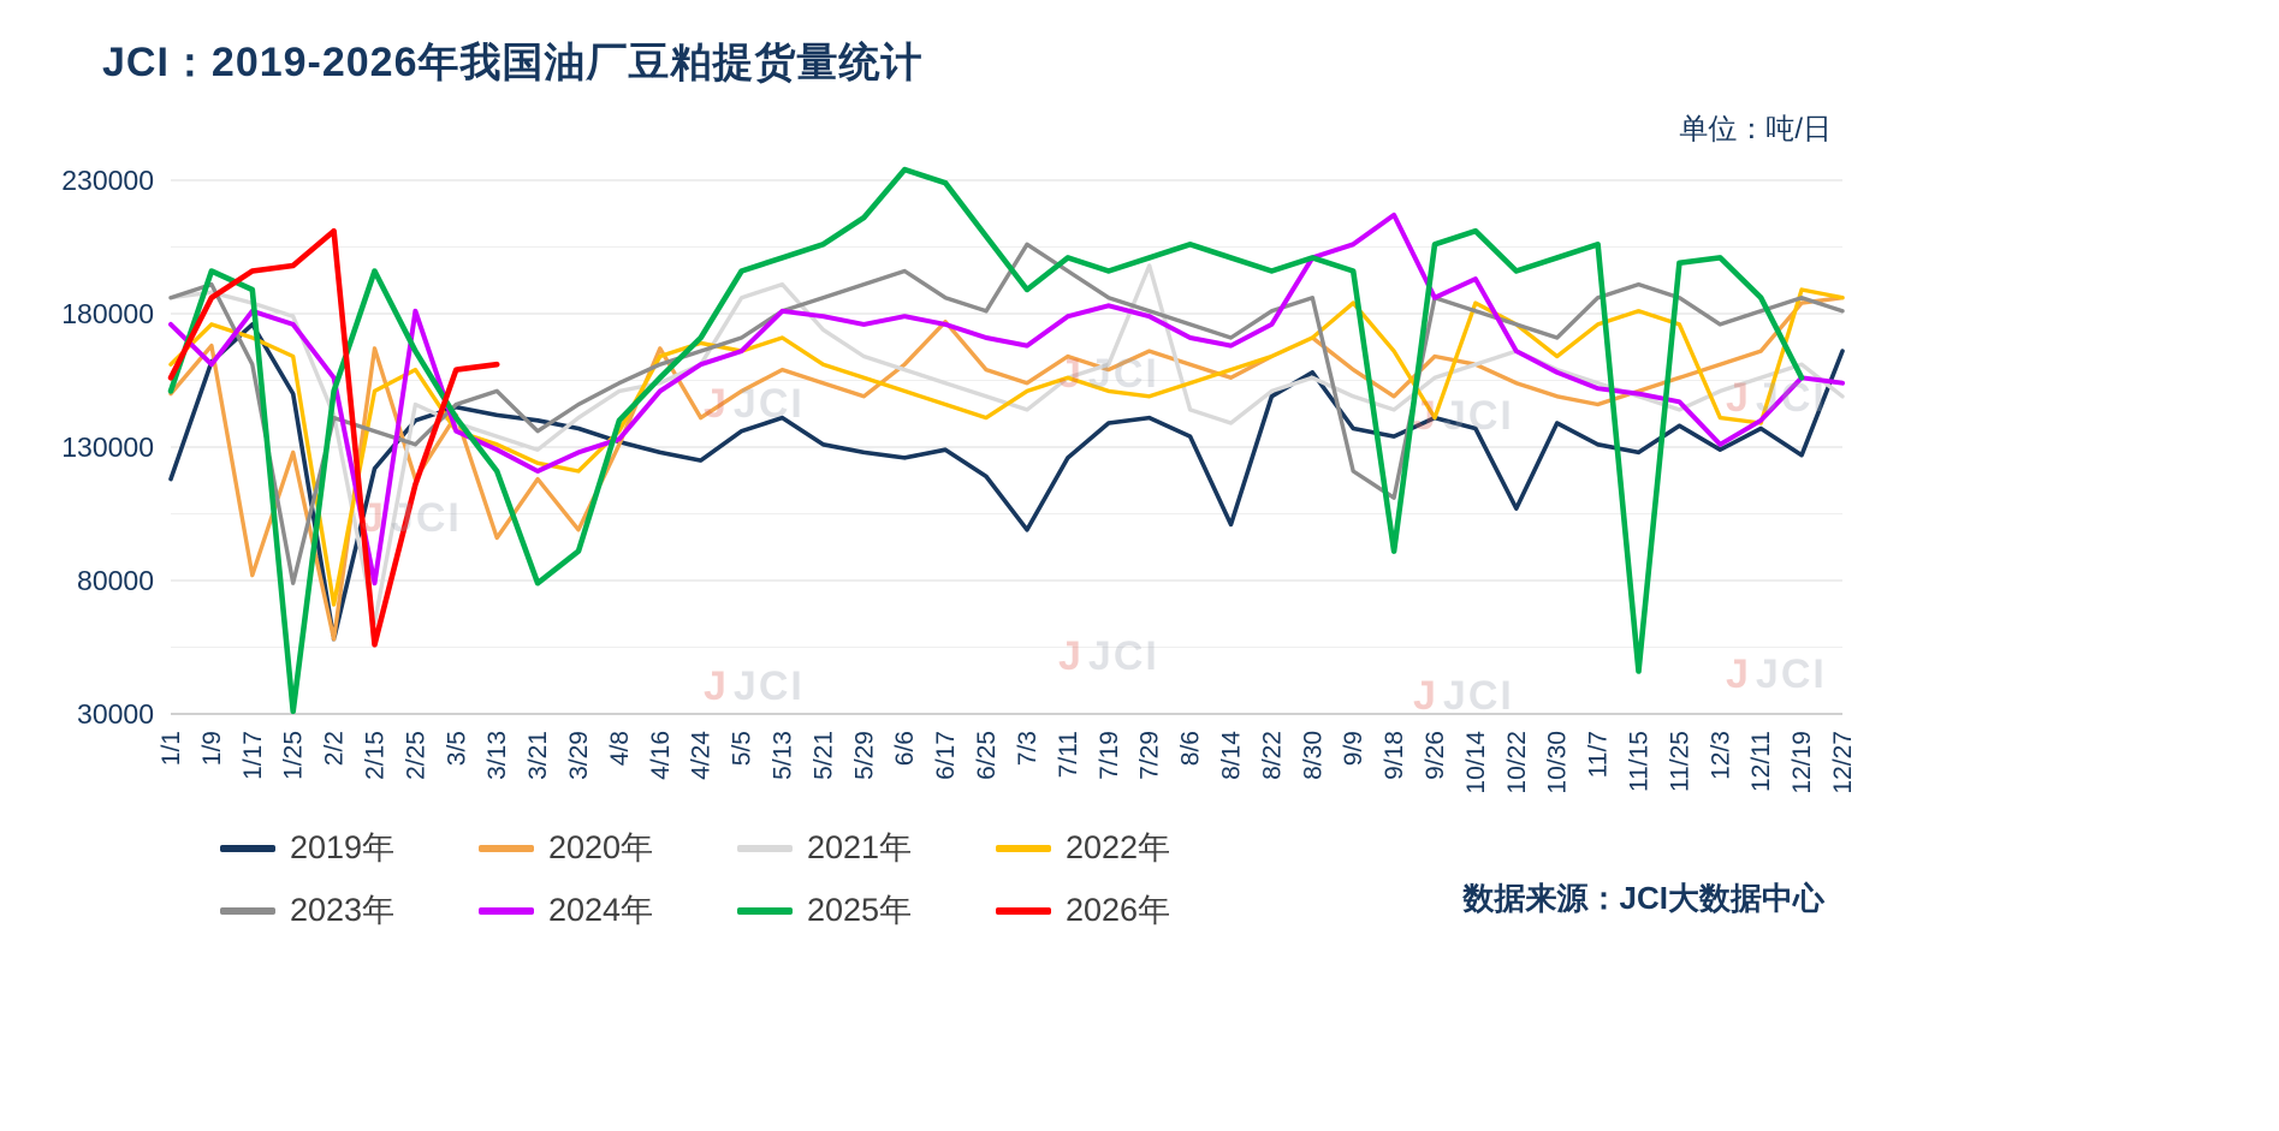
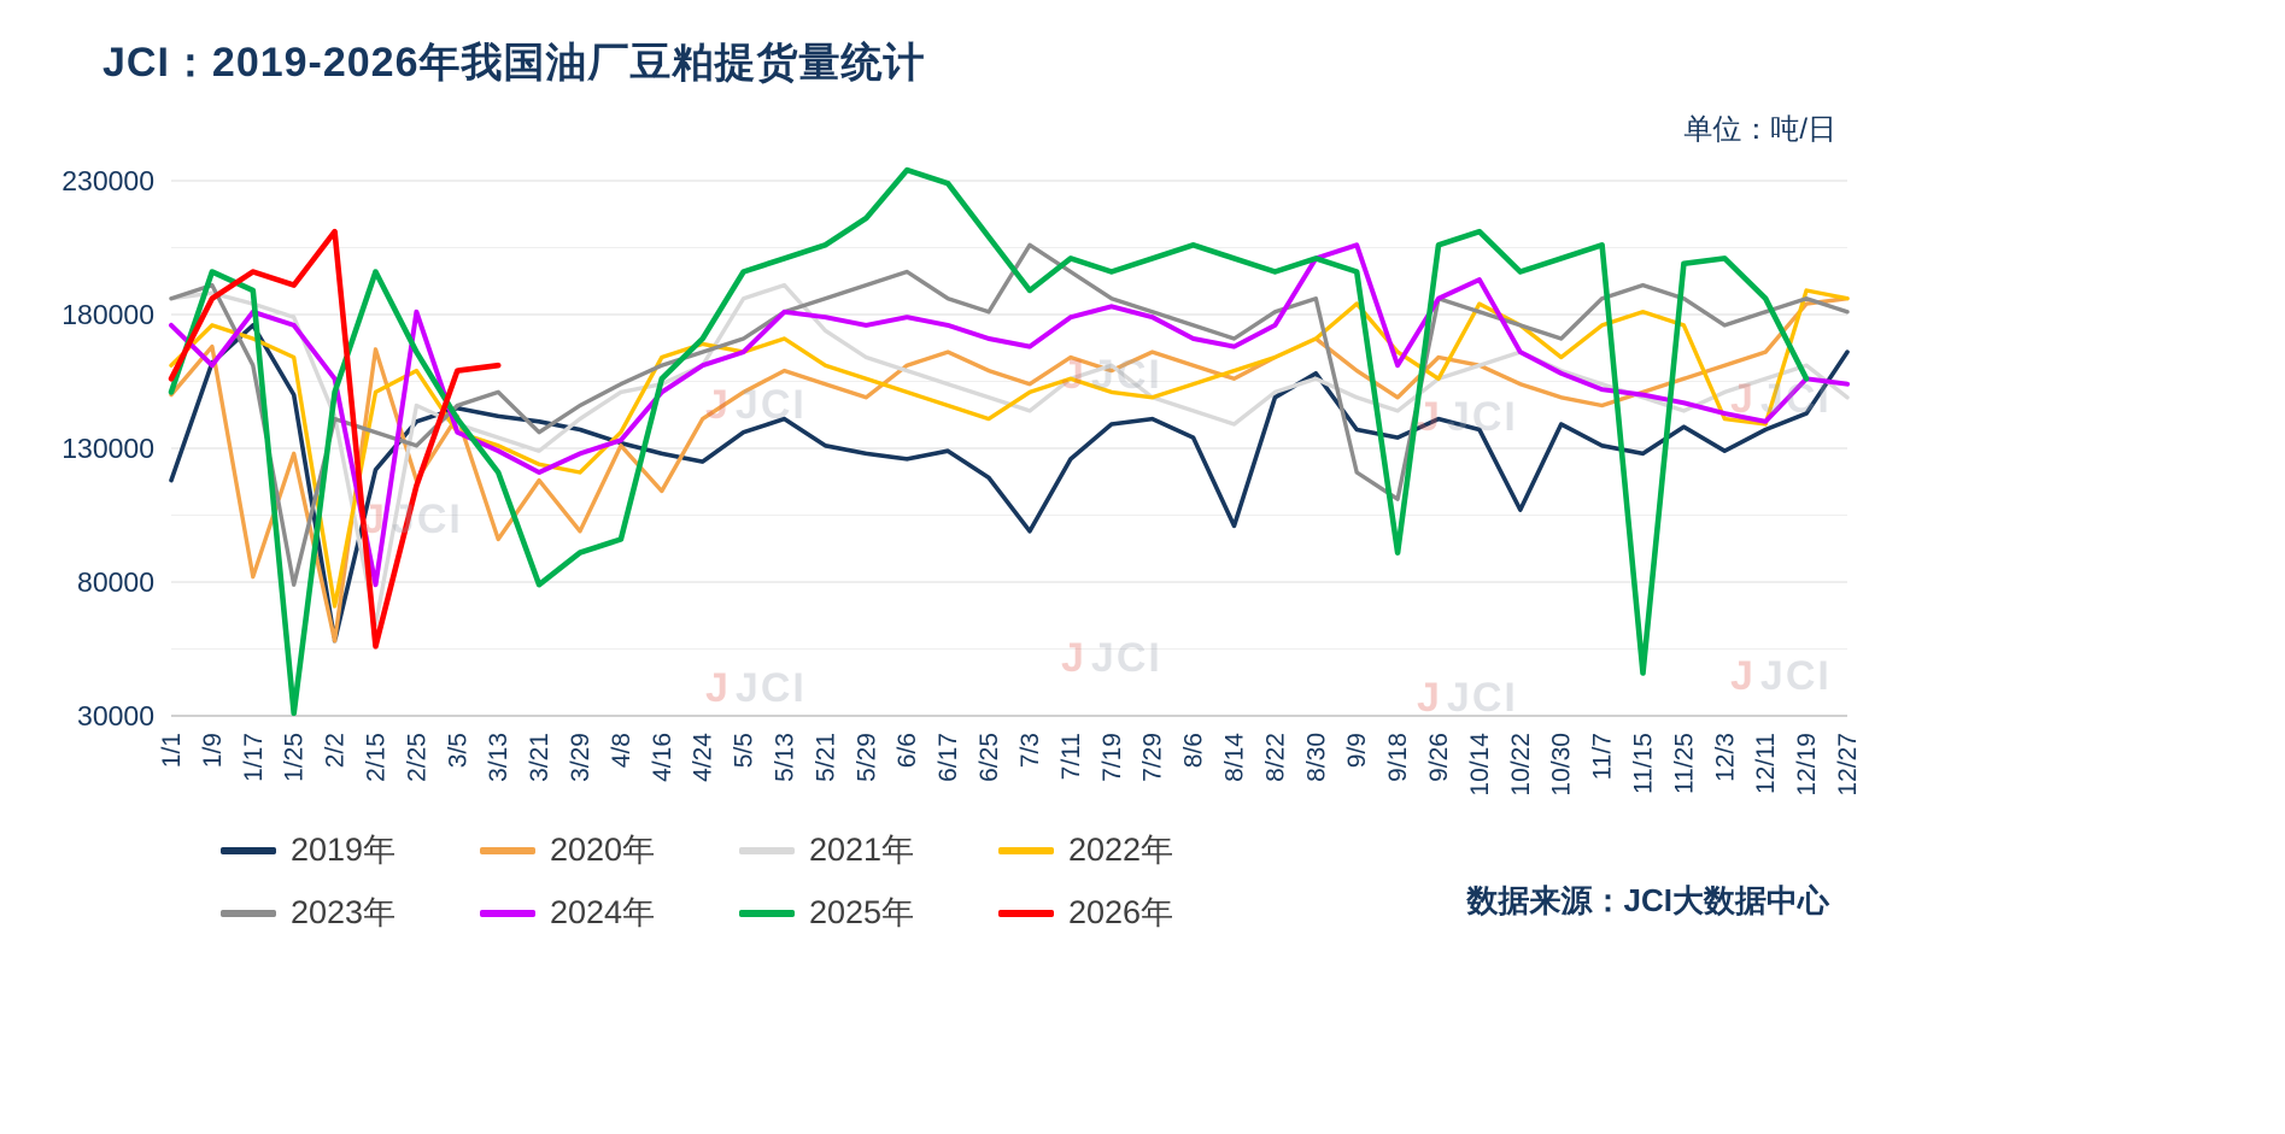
2026年/1/25: 198000 -> 191000
2025年/4/8: 140000 -> 96000
2020年/4/16: 167000 -> 114000
2020年/6/17: 177000 -> 166000
2021年/7/29: 198000 -> 149000
2024年/9/18: 217000 -> 161000
2022年/9/26: 141000 -> 156000
2024年/12/3: 131000 -> 143000
2019年/12/19: 127000 -> 143000
